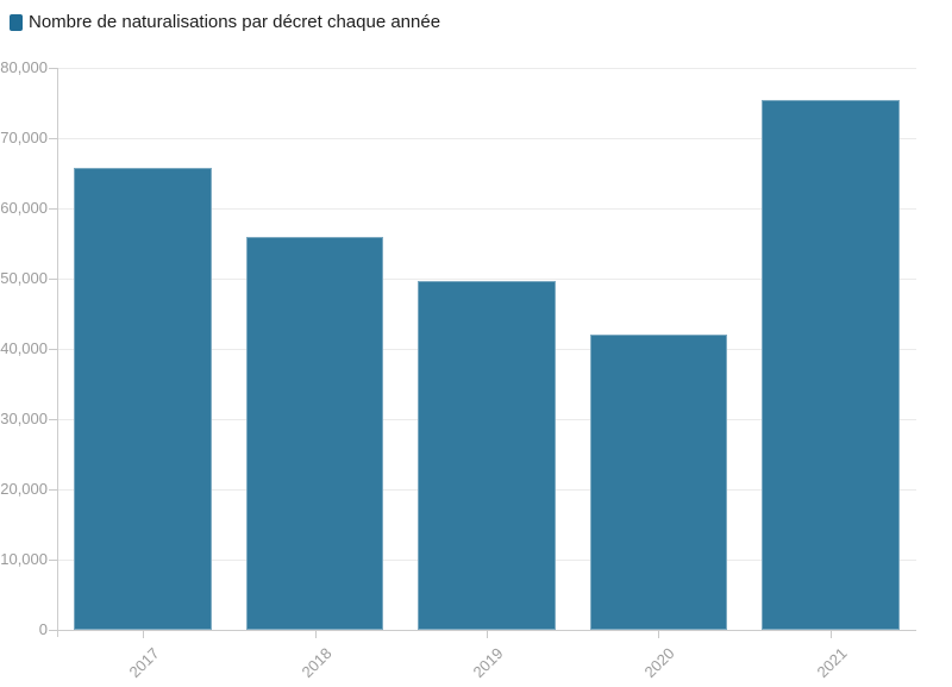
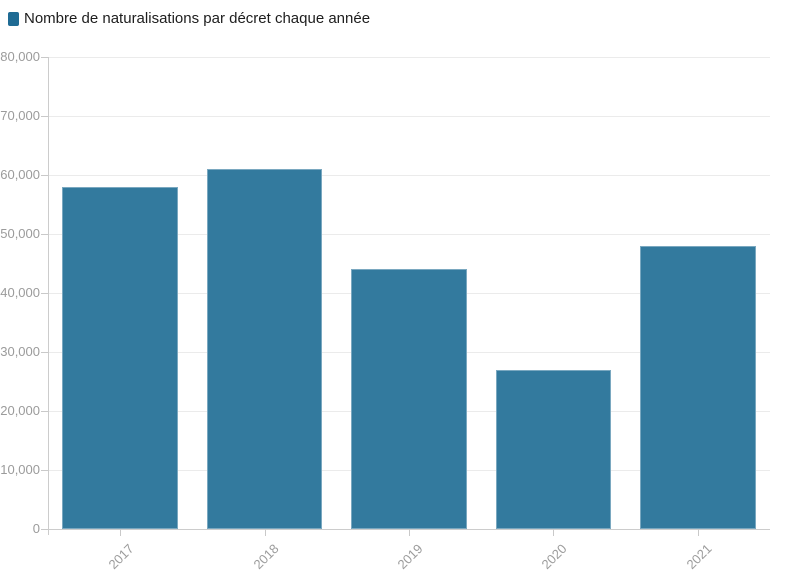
2017: 66000 -> 58000
2018: 56000 -> 61000
2019: 50000 -> 44000
2020: 42000 -> 27000
2021: 76000 -> 48000
